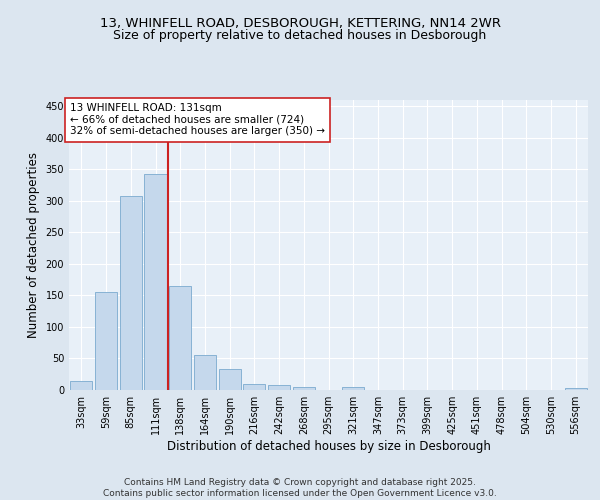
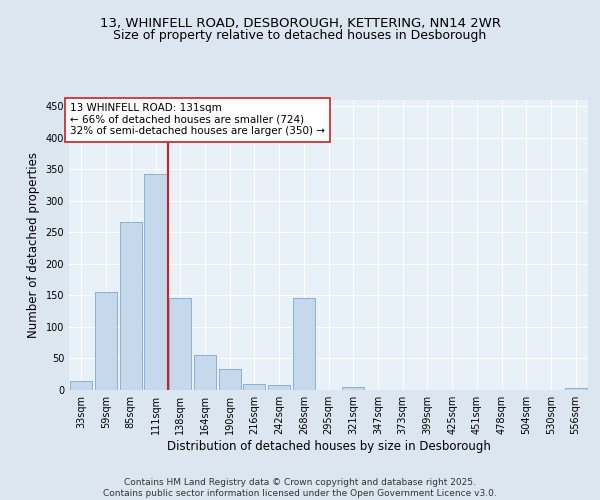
85sqm: 308 -> 266
138sqm: 165 -> 146
268sqm: 5 -> 146
